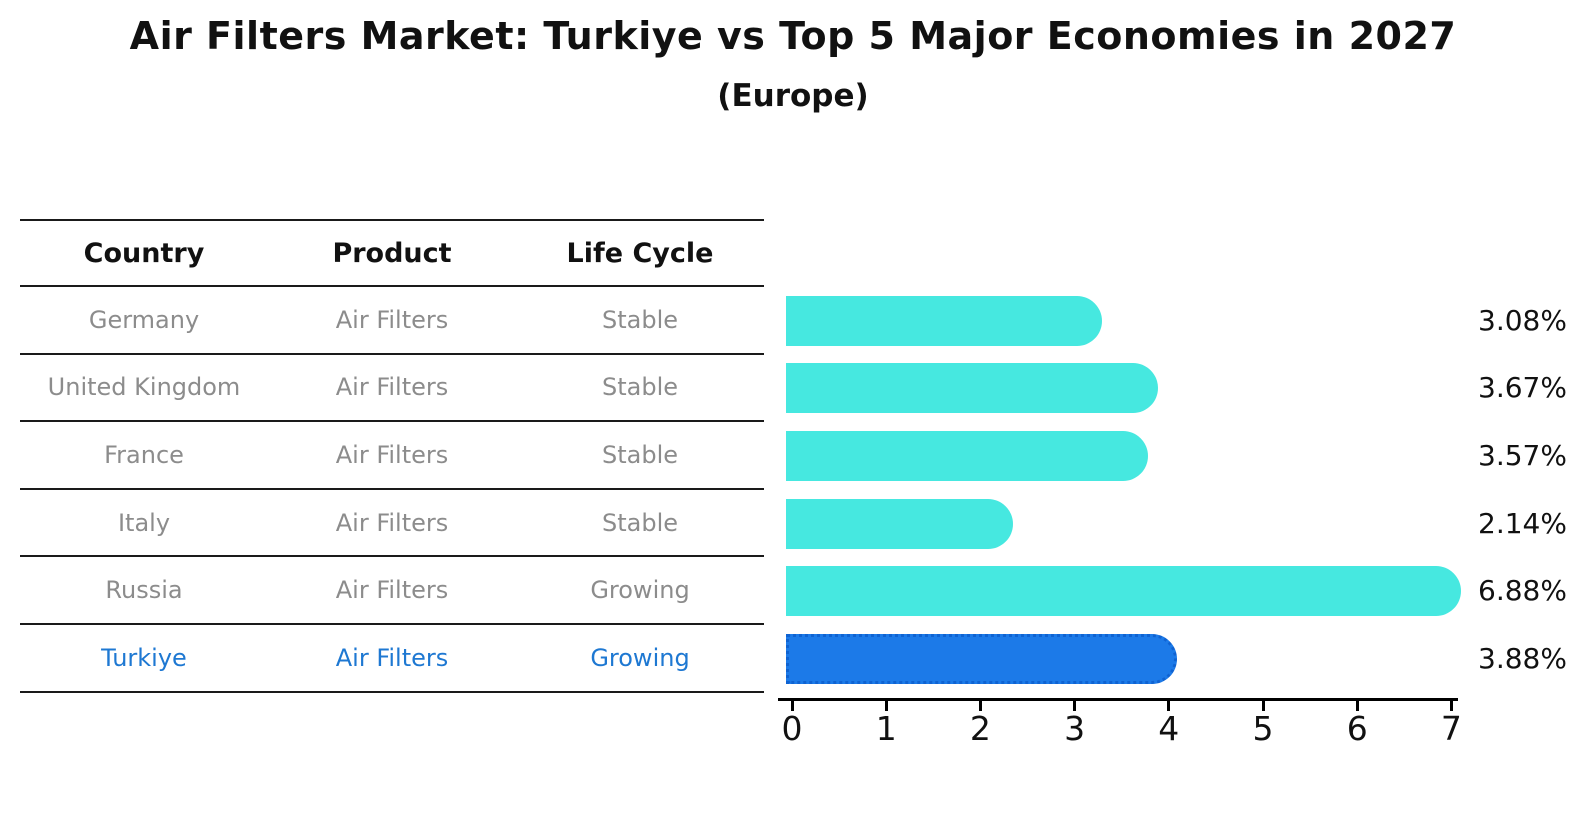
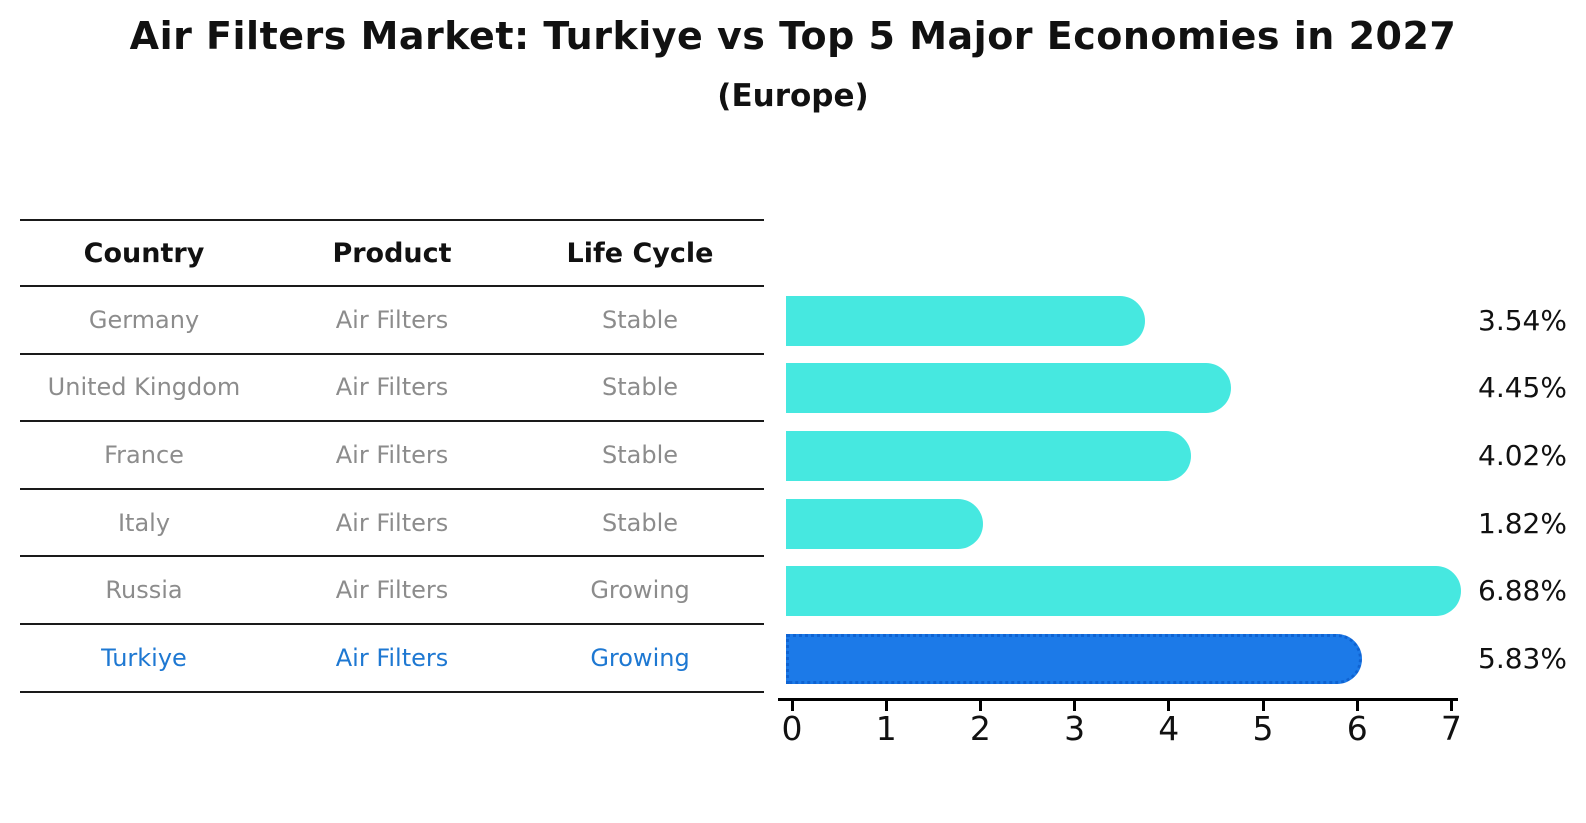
Germany: 3.08% -> 3.54%
United Kingdom: 3.67% -> 4.45%
France: 3.57% -> 4.02%
Italy: 2.14% -> 1.82%
Turkiye: 3.88% -> 5.83%
